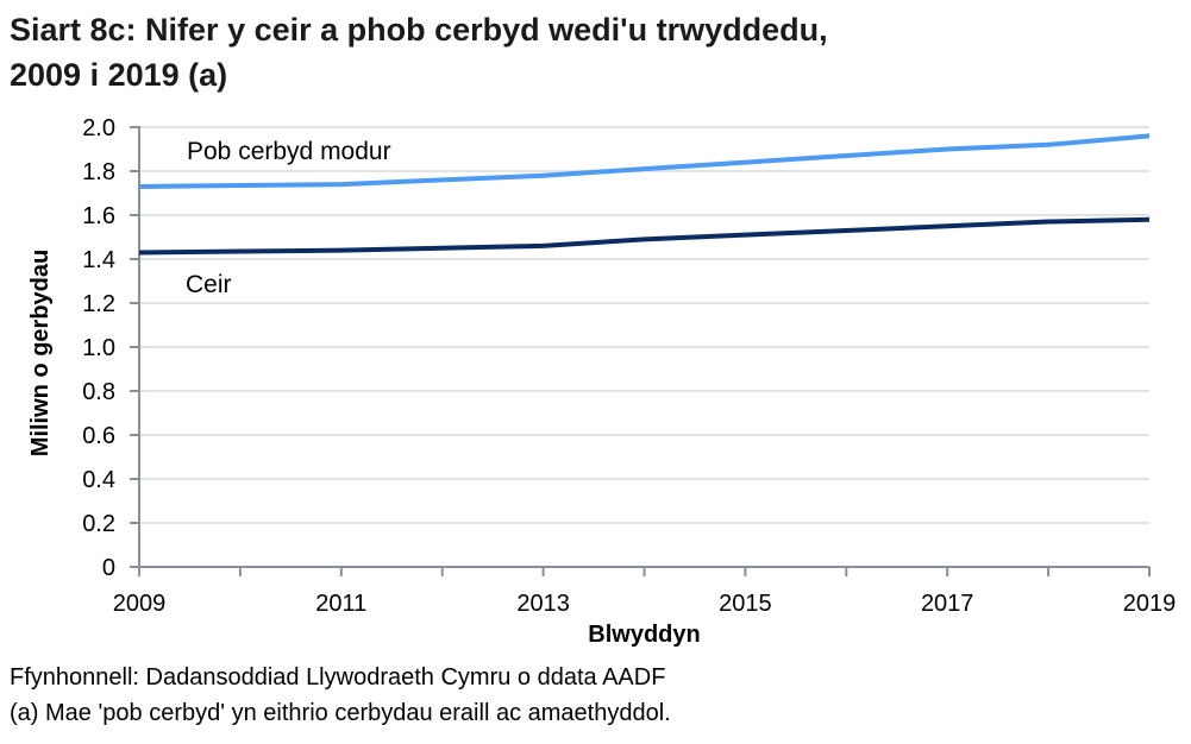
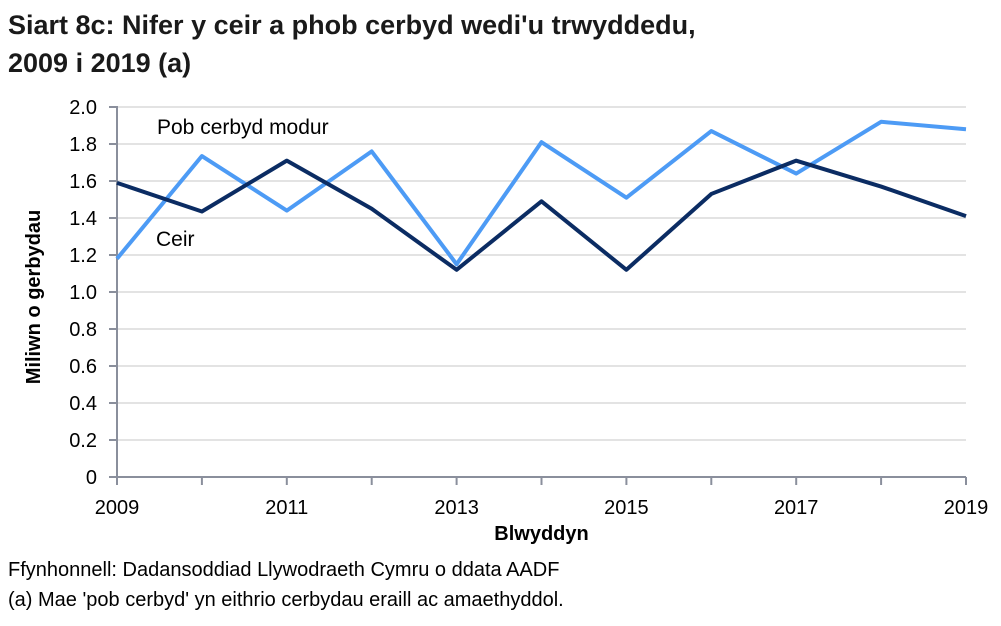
Pob cerbyd modur/2009: 1.73 -> 1.18
Ceir/2009: 1.43 -> 1.59
Pob cerbyd modur/2011: 1.74 -> 1.44
Ceir/2011: 1.44 -> 1.71
Pob cerbyd modur/2013: 1.78 -> 1.15
Ceir/2013: 1.46 -> 1.12
Pob cerbyd modur/2015: 1.84 -> 1.51
Ceir/2015: 1.51 -> 1.12
Pob cerbyd modur/2017: 1.90 -> 1.64
Ceir/2017: 1.55 -> 1.71
Pob cerbyd modur/2019: 1.96 -> 1.88
Ceir/2019: 1.58 -> 1.41
